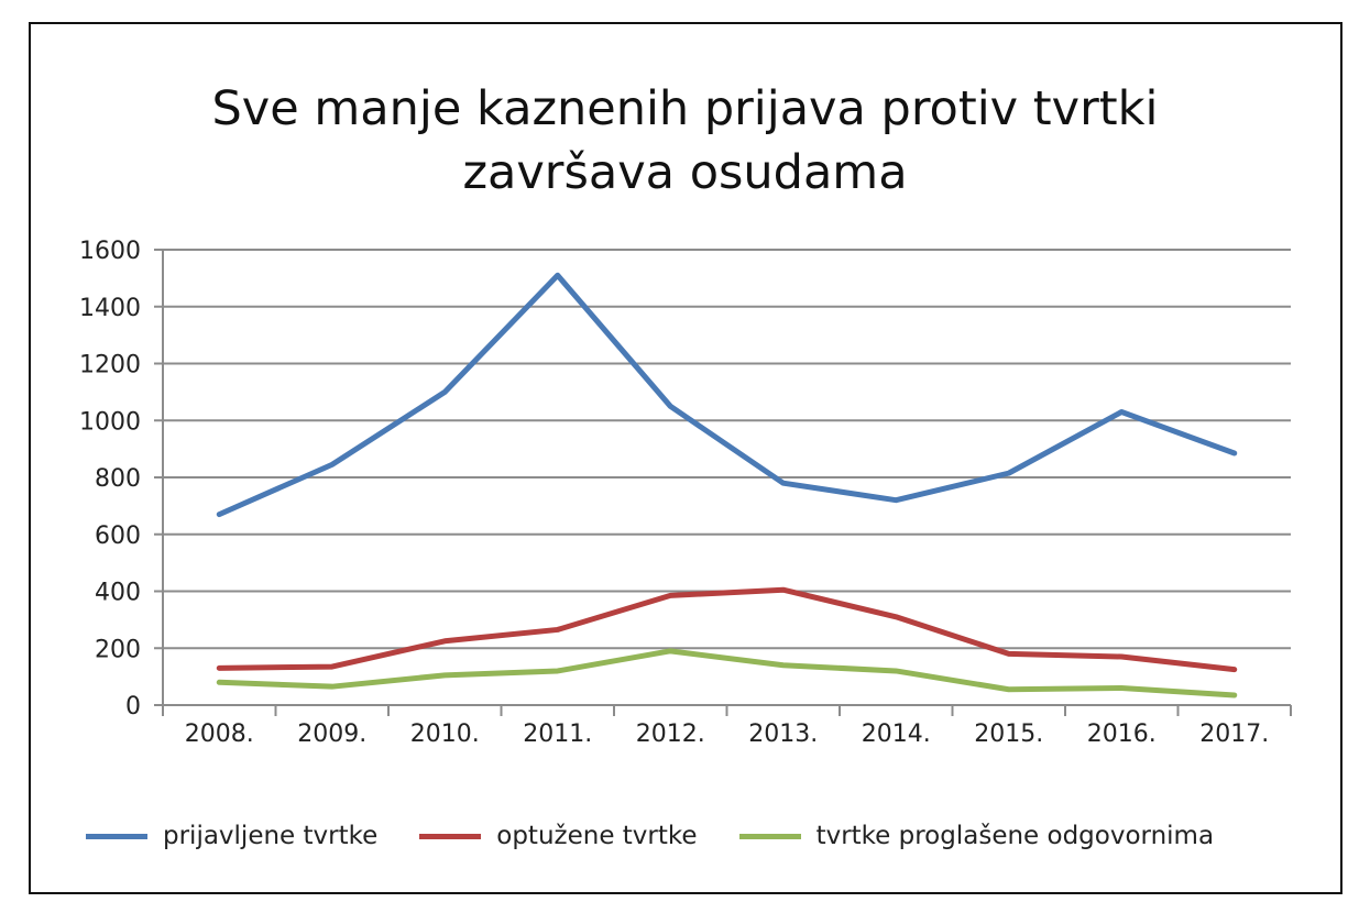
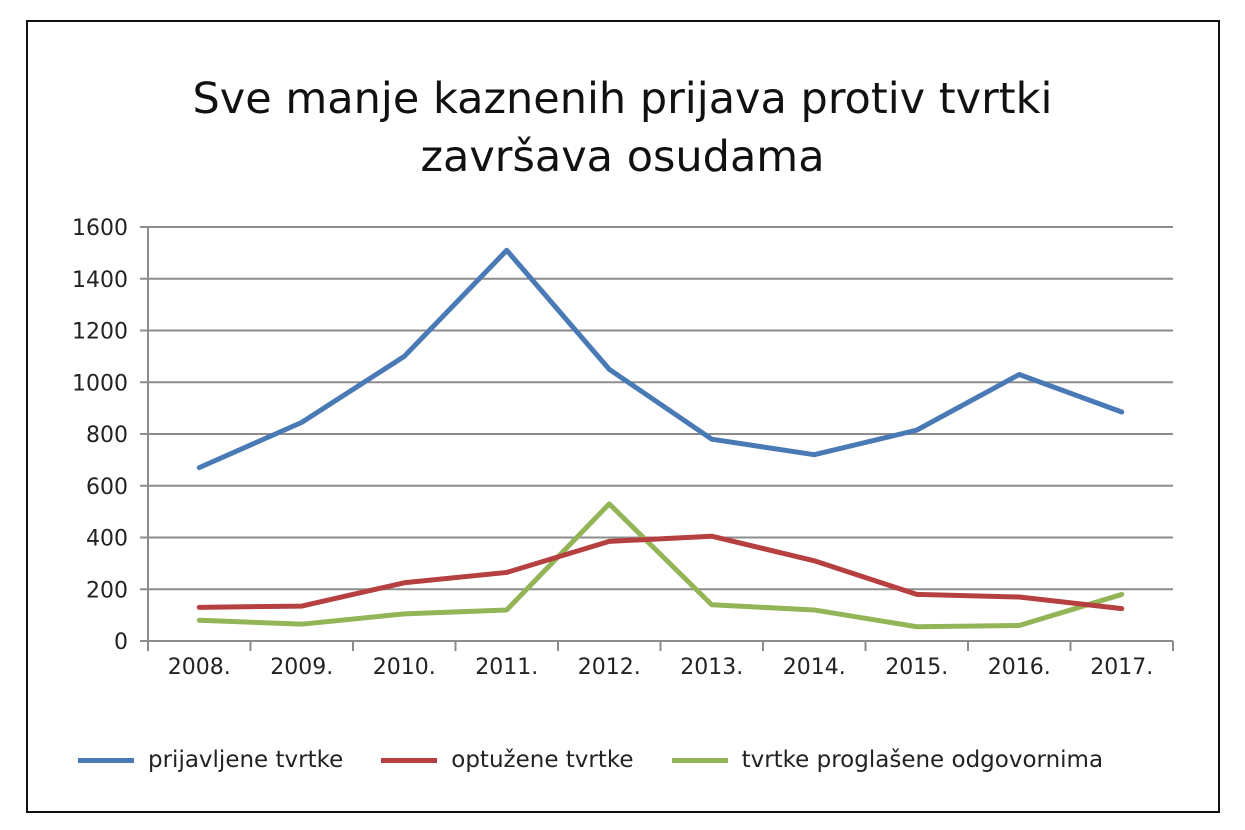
tvrtke proglašene odgovornima/2012.: 190 -> 530
tvrtke proglašene odgovornima/2017.: 40 -> 180
